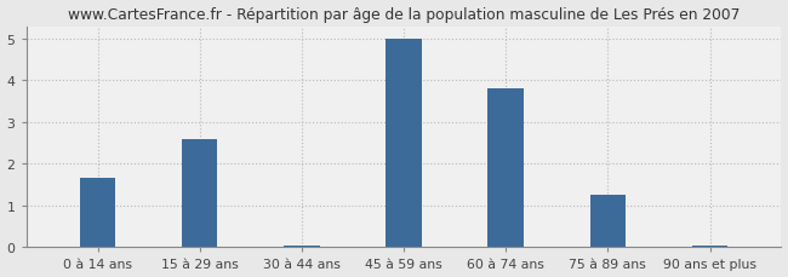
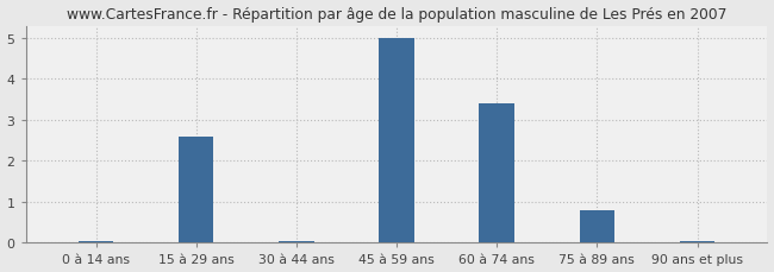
0 à 14 ans: 1.65 -> 0.05
60 à 74 ans: 3.80 -> 3.40
75 à 89 ans: 1.25 -> 0.80
